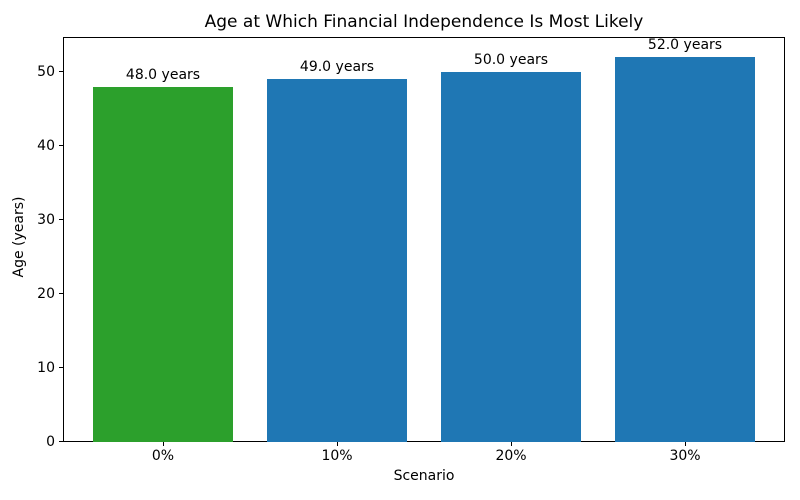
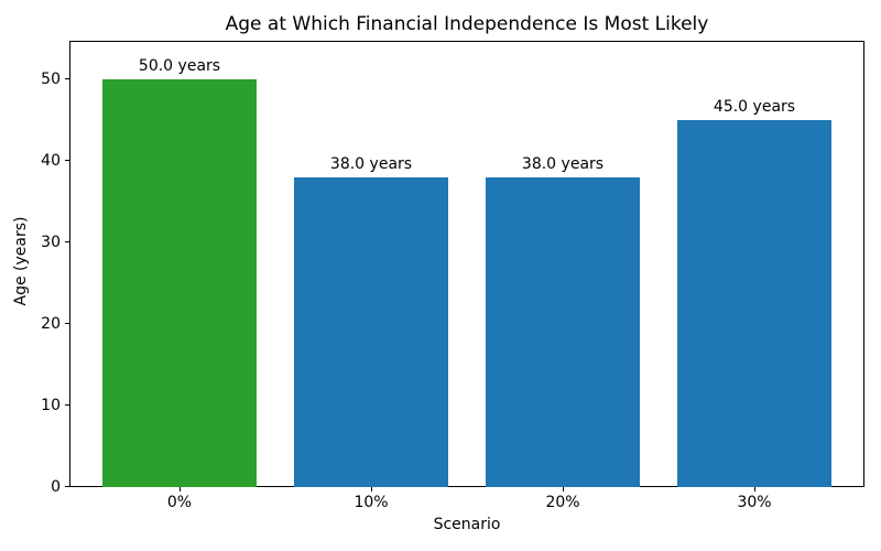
0%: 48.0 -> 50.0
10%: 49.0 -> 38.0
20%: 50.0 -> 38.0
30%: 52.0 -> 45.0
